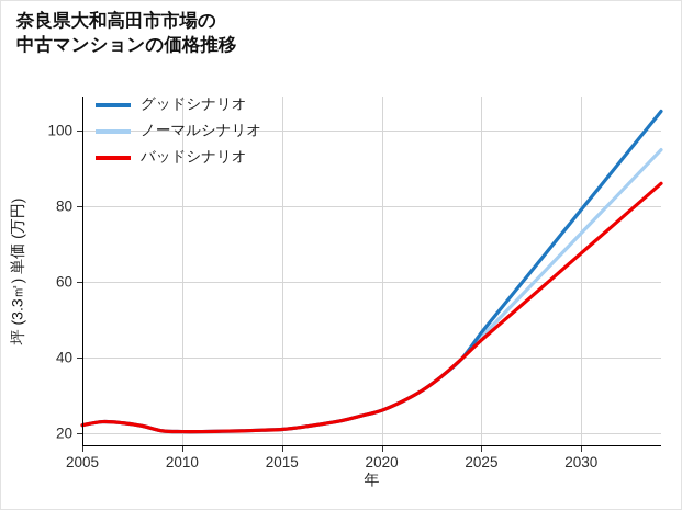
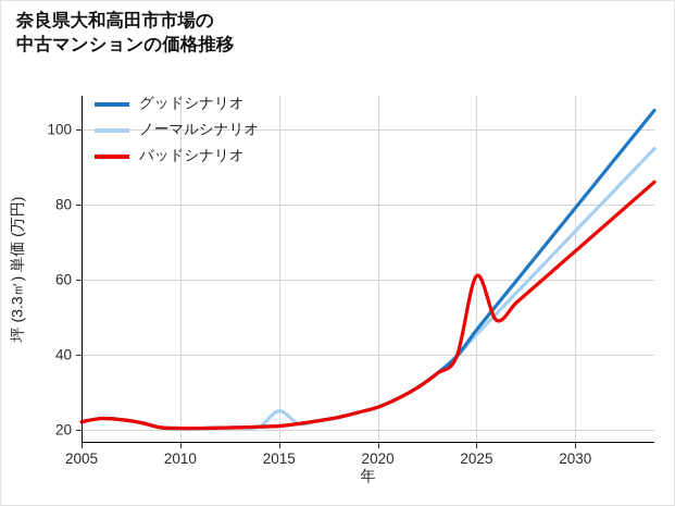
ノーマルシナリオ/2015: 21 -> 25
バッドシナリオ/2025: 45 -> 61
